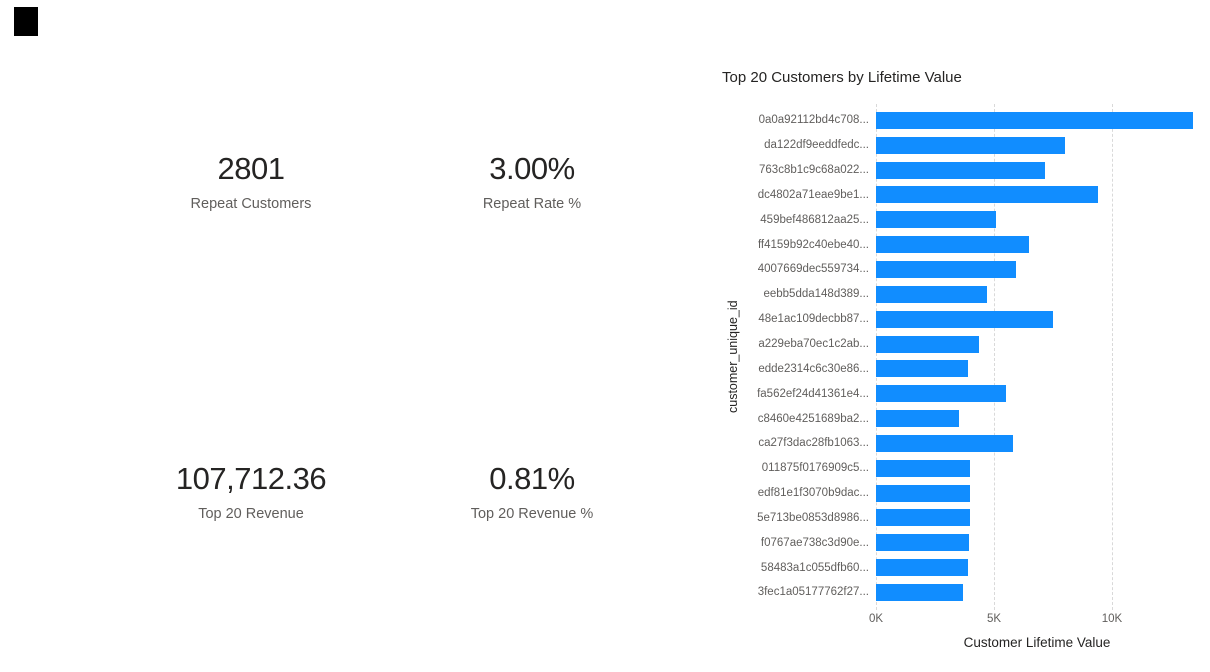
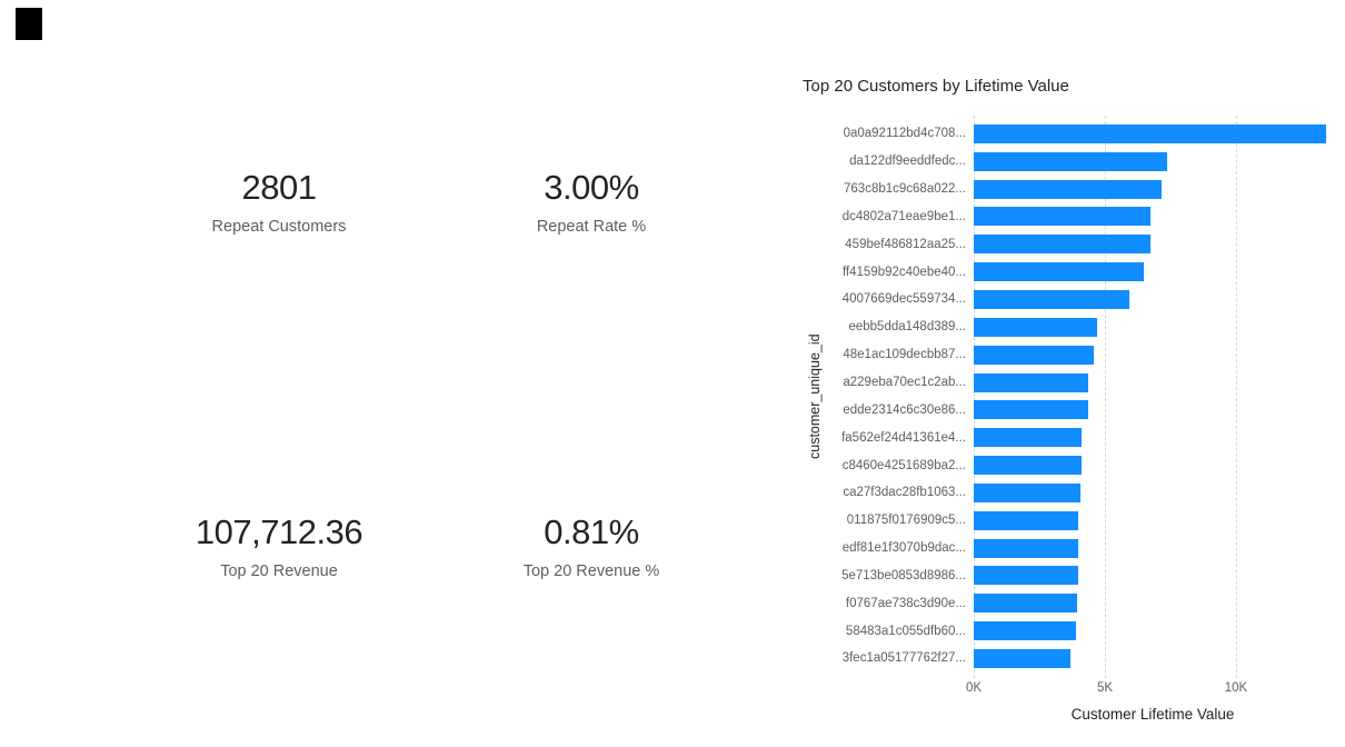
da122df9eeddfedc...: 8.0K -> 7.4K
dc4802a71eae9be1...: 9.4K -> 6.7K
459bef486812aa25...: 5.1K -> 6.7K
48e1ac109decbb87...: 7.5K -> 4.6K
edde2314c6c30e86...: 3.9K -> 4.4K
fa562ef24d41361e4...: 5.5K -> 4.1K
c8460e4251689ba2...: 3.5K -> 4.1K
ca27f3dac28fb1063...: 5.8K -> 4.0K
